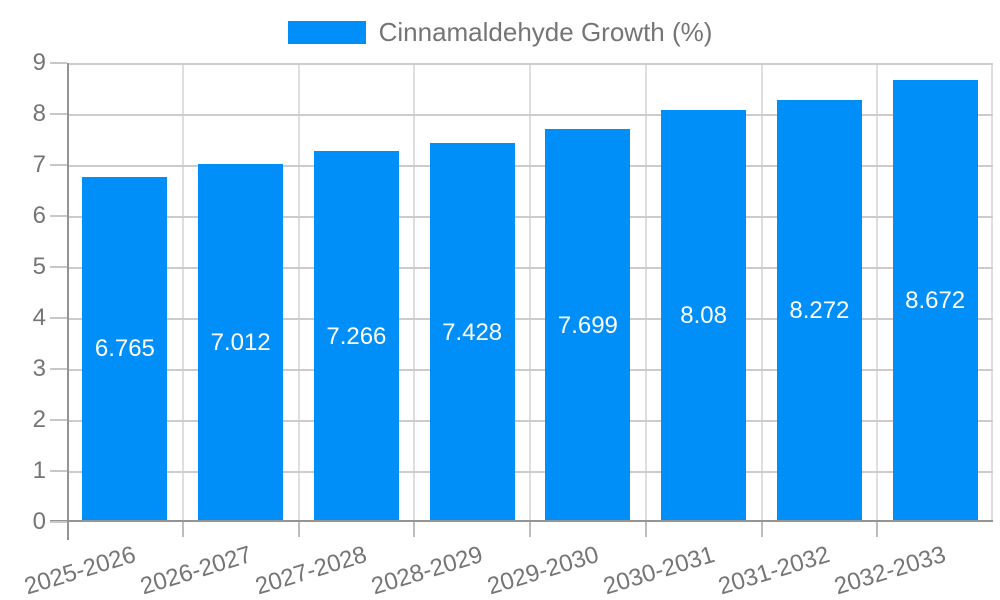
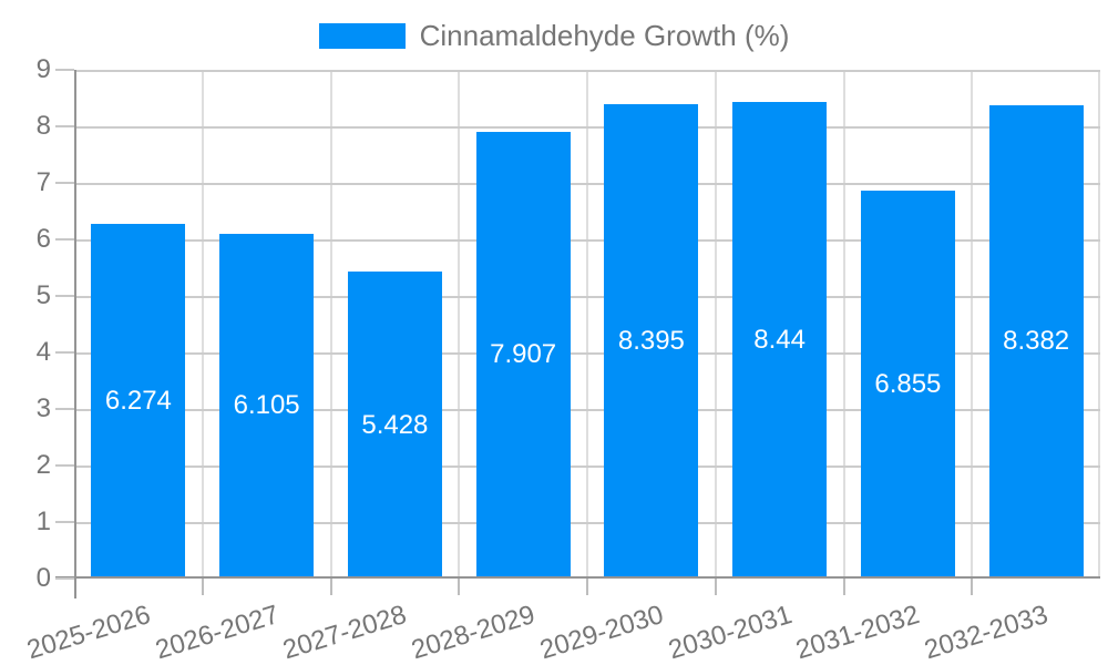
2025-2026: 6.765 -> 6.274
2026-2027: 7.012 -> 6.105
2027-2028: 7.266 -> 5.428
2028-2029: 7.428 -> 7.907
2029-2030: 7.699 -> 8.395
2030-2031: 8.08 -> 8.44
2031-2032: 8.272 -> 6.855
2032-2033: 8.672 -> 8.382
